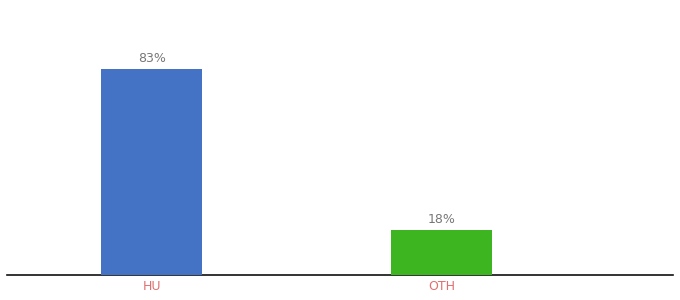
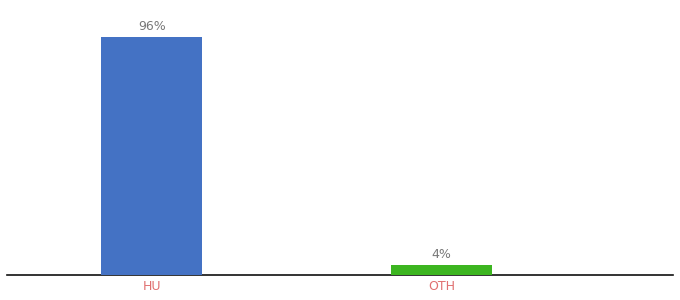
HU: 83% -> 96%
OTH: 18% -> 4%
